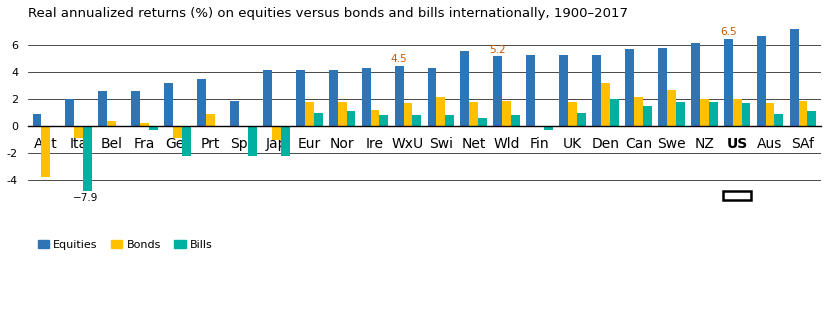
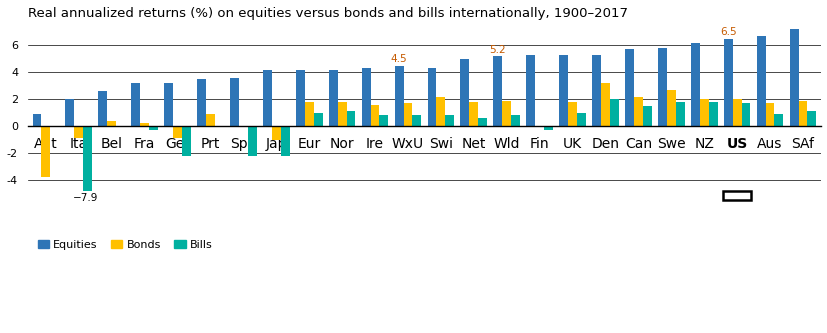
Equities/Fra: 2.6 -> 3.2
Equities/Spa: 1.9 -> 3.6
Bonds/Ire: 1.2 -> 1.6
Equities/Net: 5.6 -> 5.0
